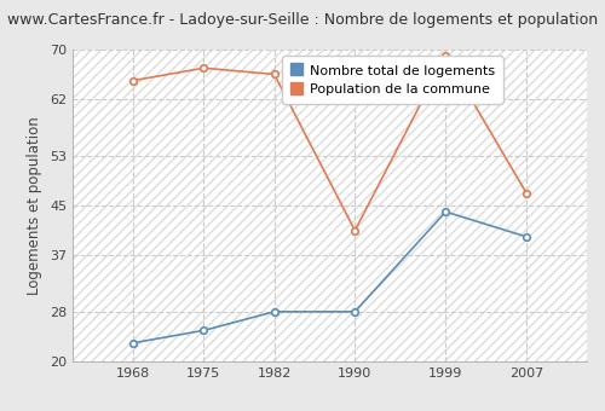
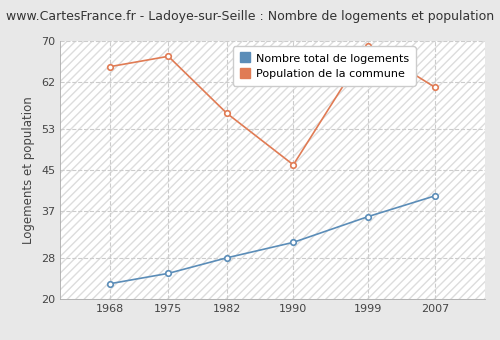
Population de la commune/1982: 66 -> 56
Nombre total de logements/1990: 28 -> 31
Population de la commune/1990: 41 -> 46
Nombre total de logements/1999: 44 -> 36
Population de la commune/2007: 47 -> 61
